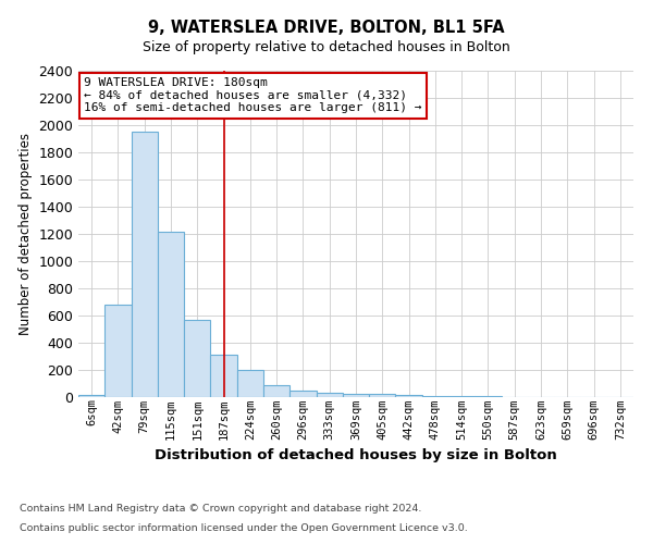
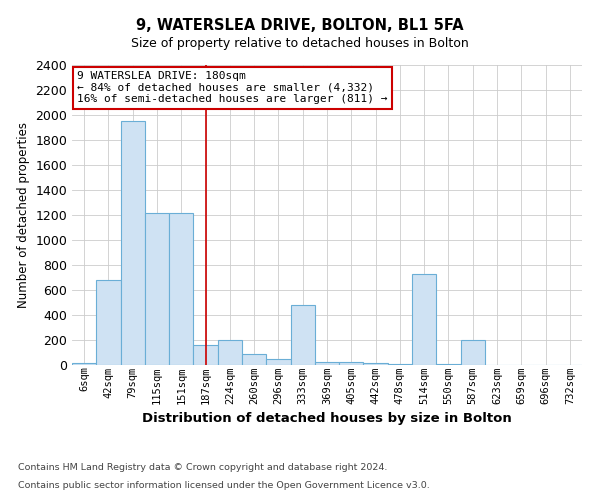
151sqm: 570 -> 1220
187sqm: 310 -> 160
333sqm: 30 -> 480
514sqm: 10 -> 730
587sqm: 0 -> 200
